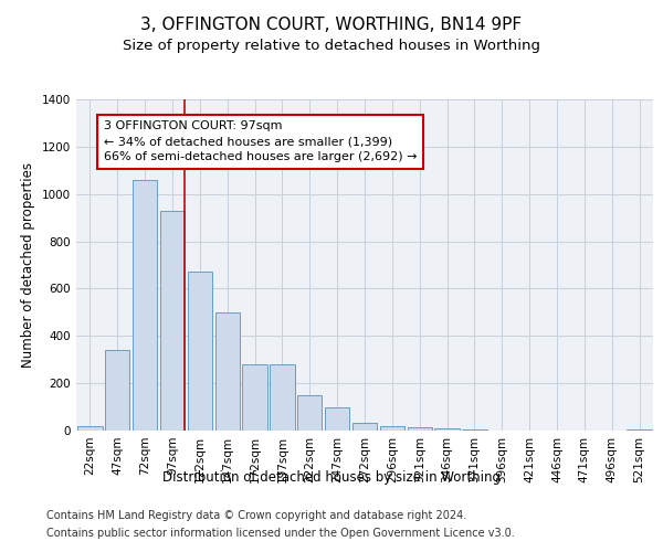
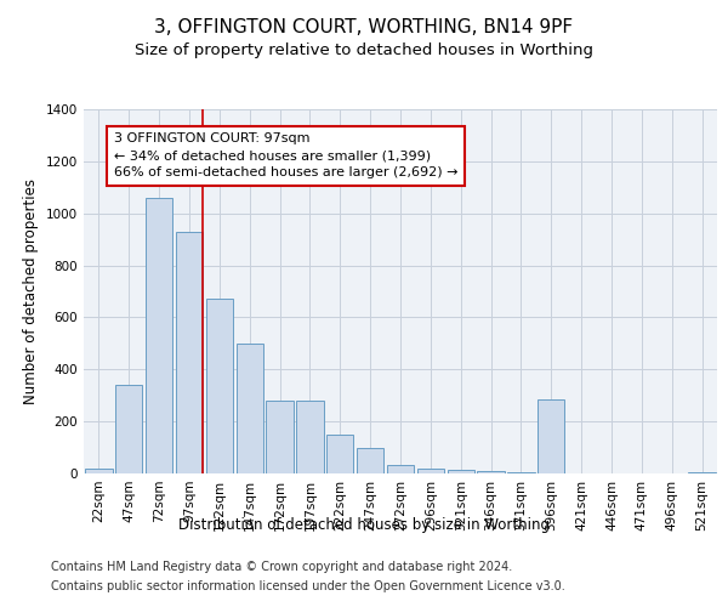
396sqm: 2 -> 285
